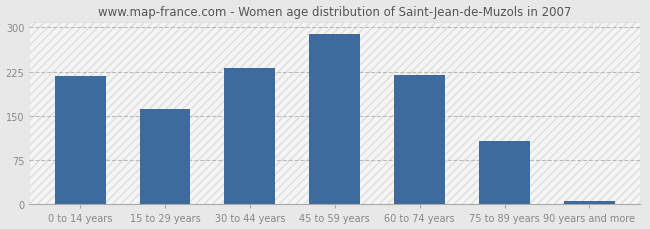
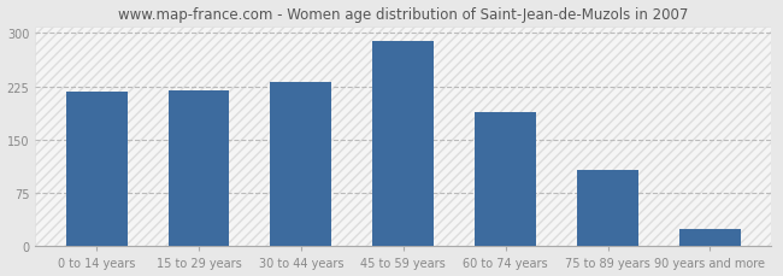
15 to 29 years: 162 -> 220
60 to 74 years: 220 -> 188
90 years and more: 6 -> 24
